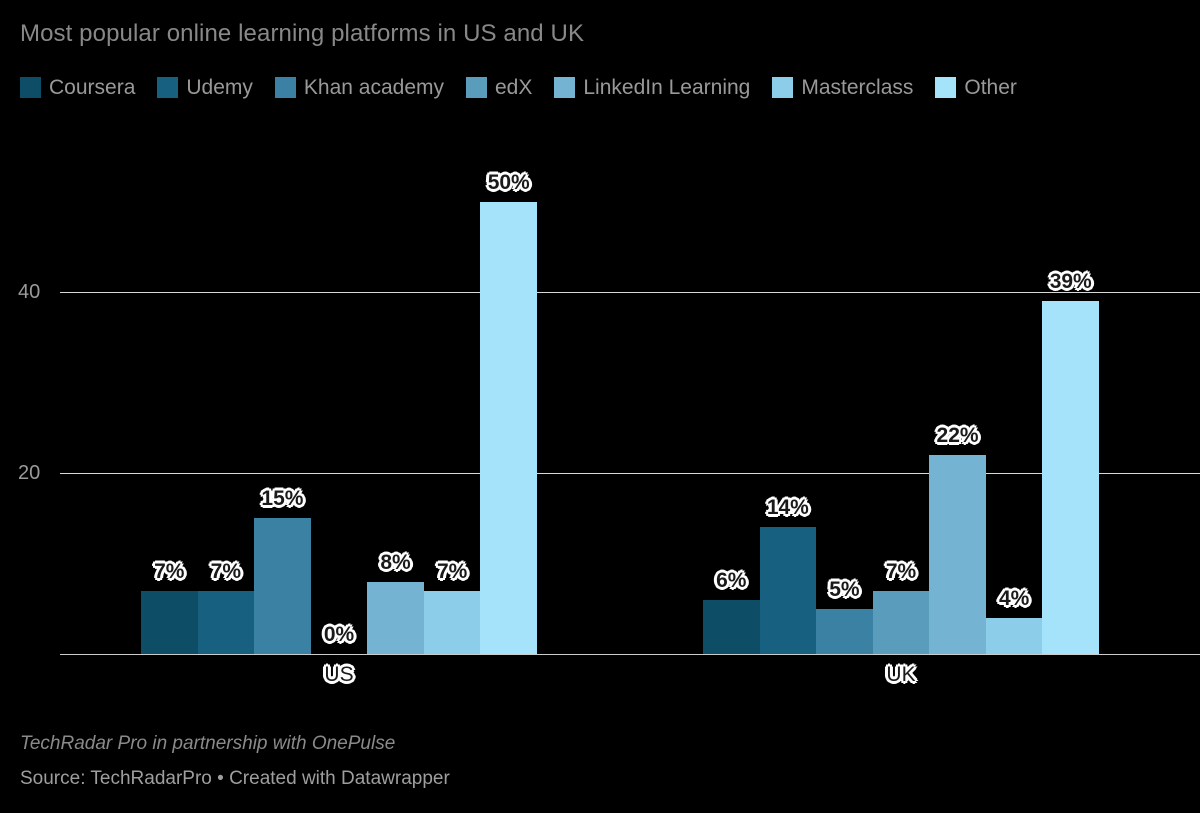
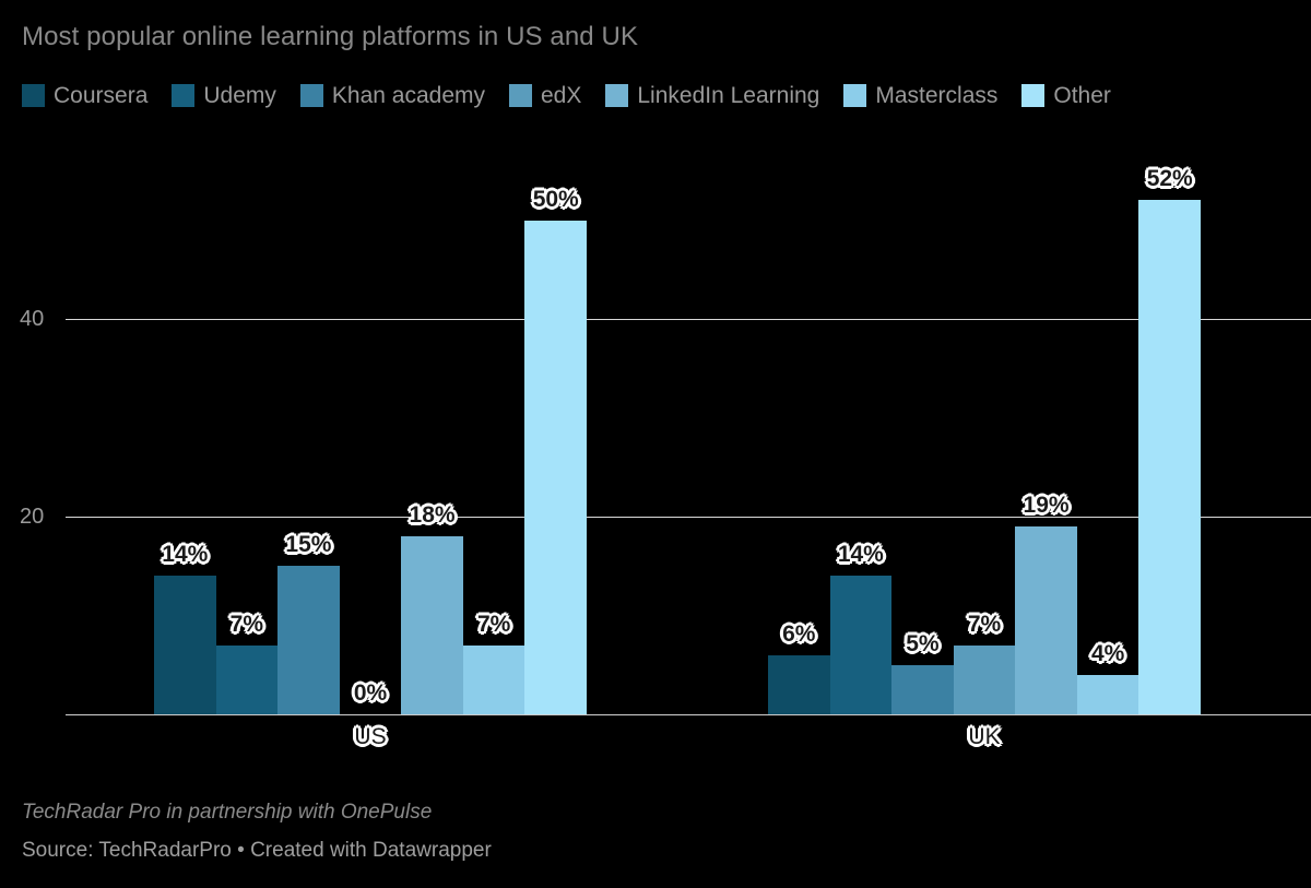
Coursera/US: 7% -> 14%
LinkedIn Learning/US: 8% -> 18%
LinkedIn Learning/UK: 22% -> 19%
Other/UK: 39% -> 52%
